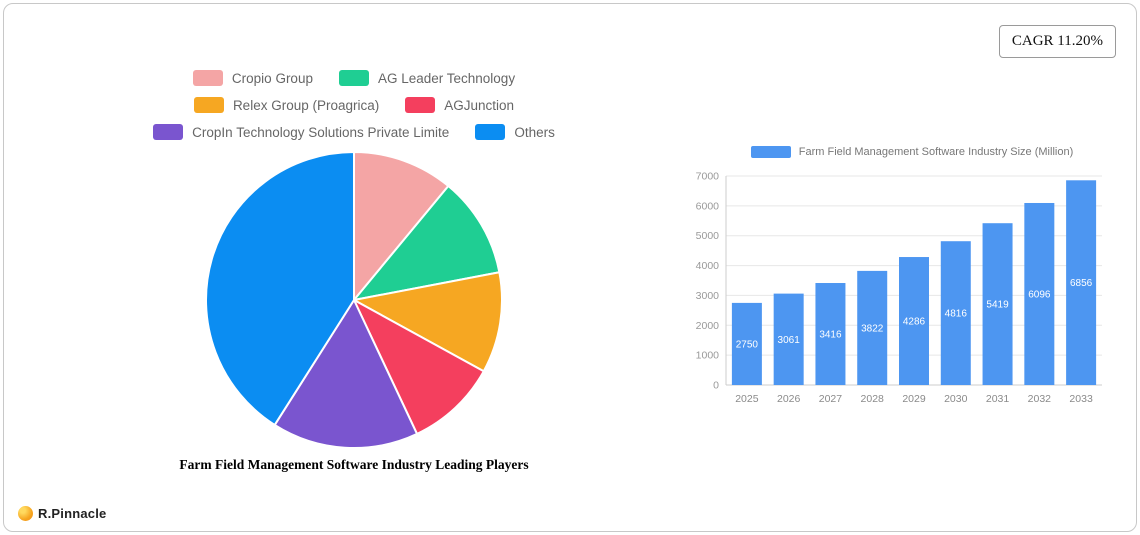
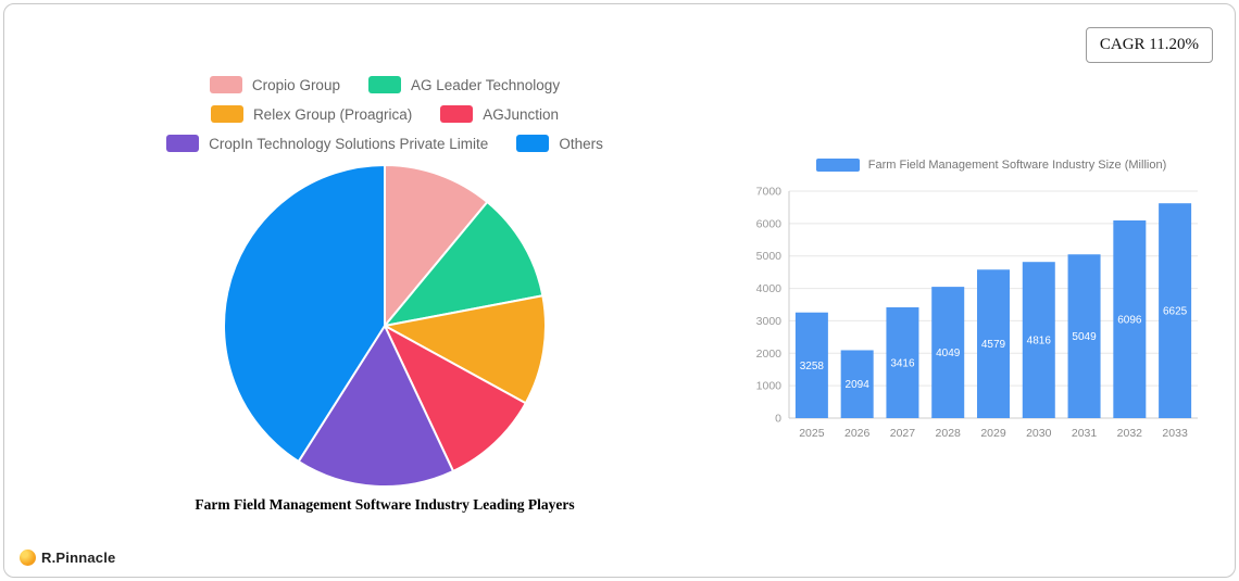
Farm Field Management Software Industry Size (Million)/2025: 2750 -> 3258
Farm Field Management Software Industry Size (Million)/2026: 3061 -> 2094
Farm Field Management Software Industry Size (Million)/2028: 3822 -> 4049
Farm Field Management Software Industry Size (Million)/2029: 4286 -> 4579
Farm Field Management Software Industry Size (Million)/2031: 5419 -> 5049
Farm Field Management Software Industry Size (Million)/2033: 6856 -> 6625
